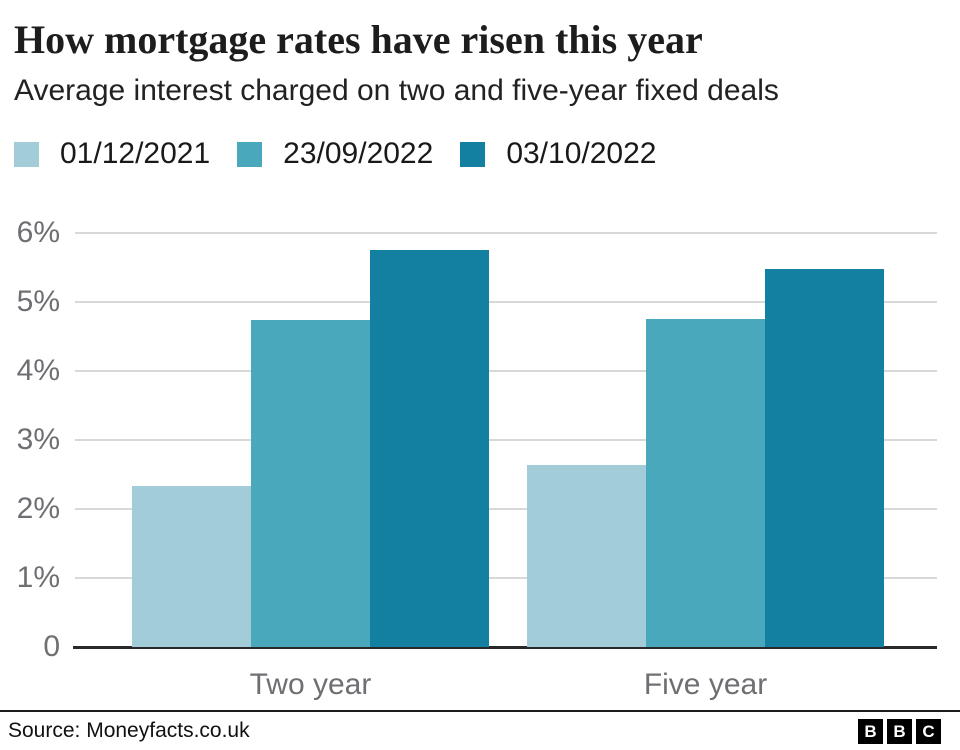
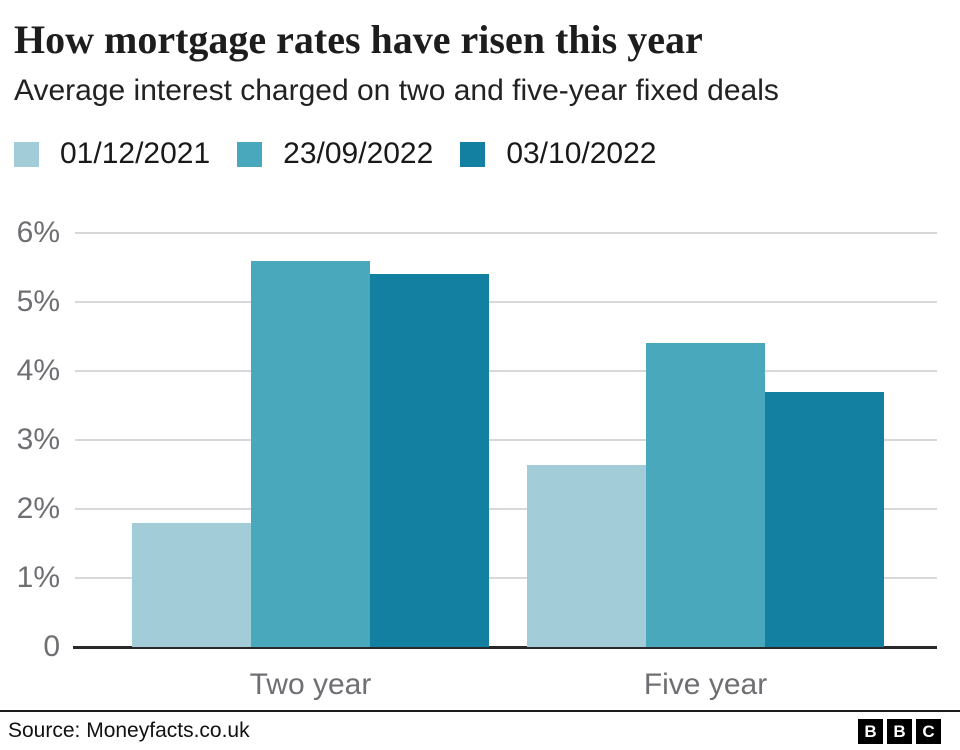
01/12/2021/Two year: 2.3% -> 1.8%
23/09/2022/Two year: 4.7% -> 5.6%
03/10/2022/Two year: 5.8% -> 5.4%
23/09/2022/Five year: 4.8% -> 4.4%
03/10/2022/Five year: 5.5% -> 3.7%
